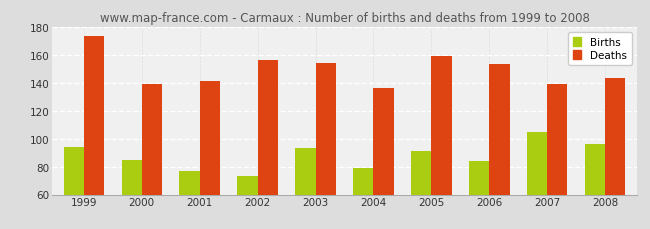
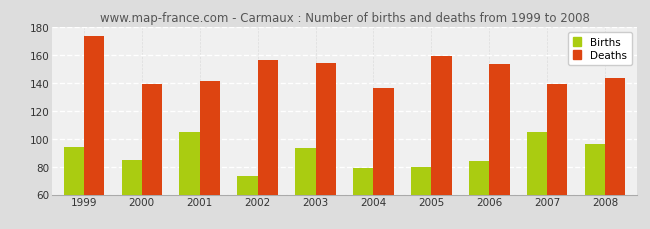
Births/2001: 77 -> 105
Births/2005: 91 -> 80
